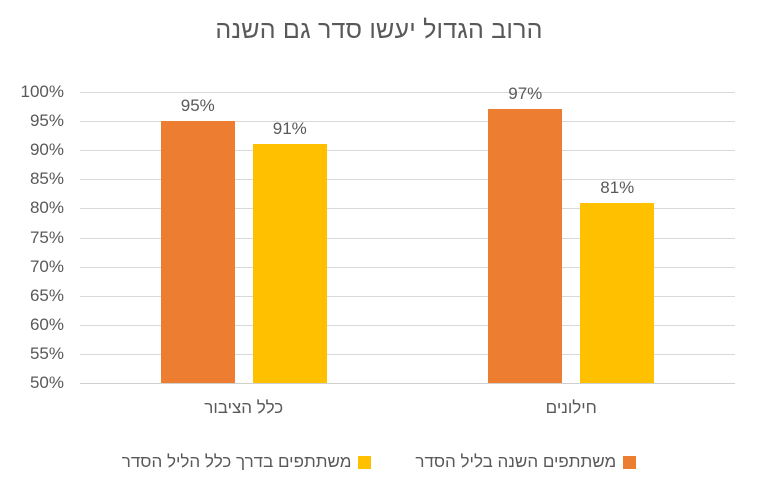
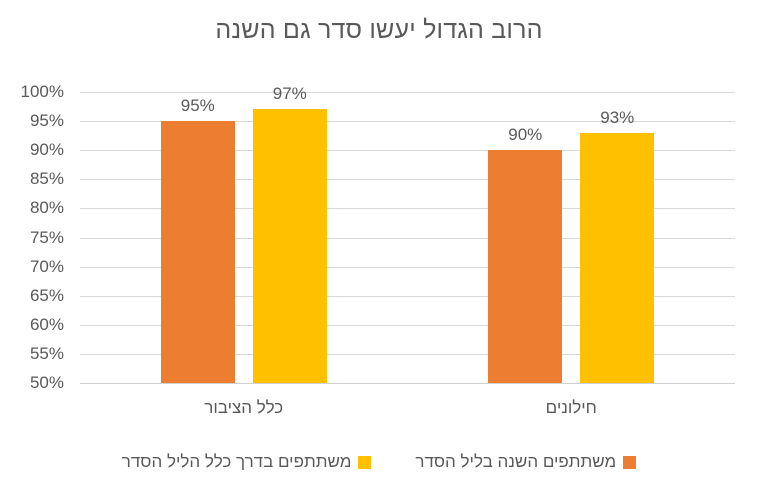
משתתפים בדרך כלל הליל הסדר/כלל הציבור: 91% -> 97%
משתתפים השנה בליל הסדר/חילונים: 97% -> 90%
משתתפים בדרך כלל הליל הסדר/חילונים: 81% -> 93%
